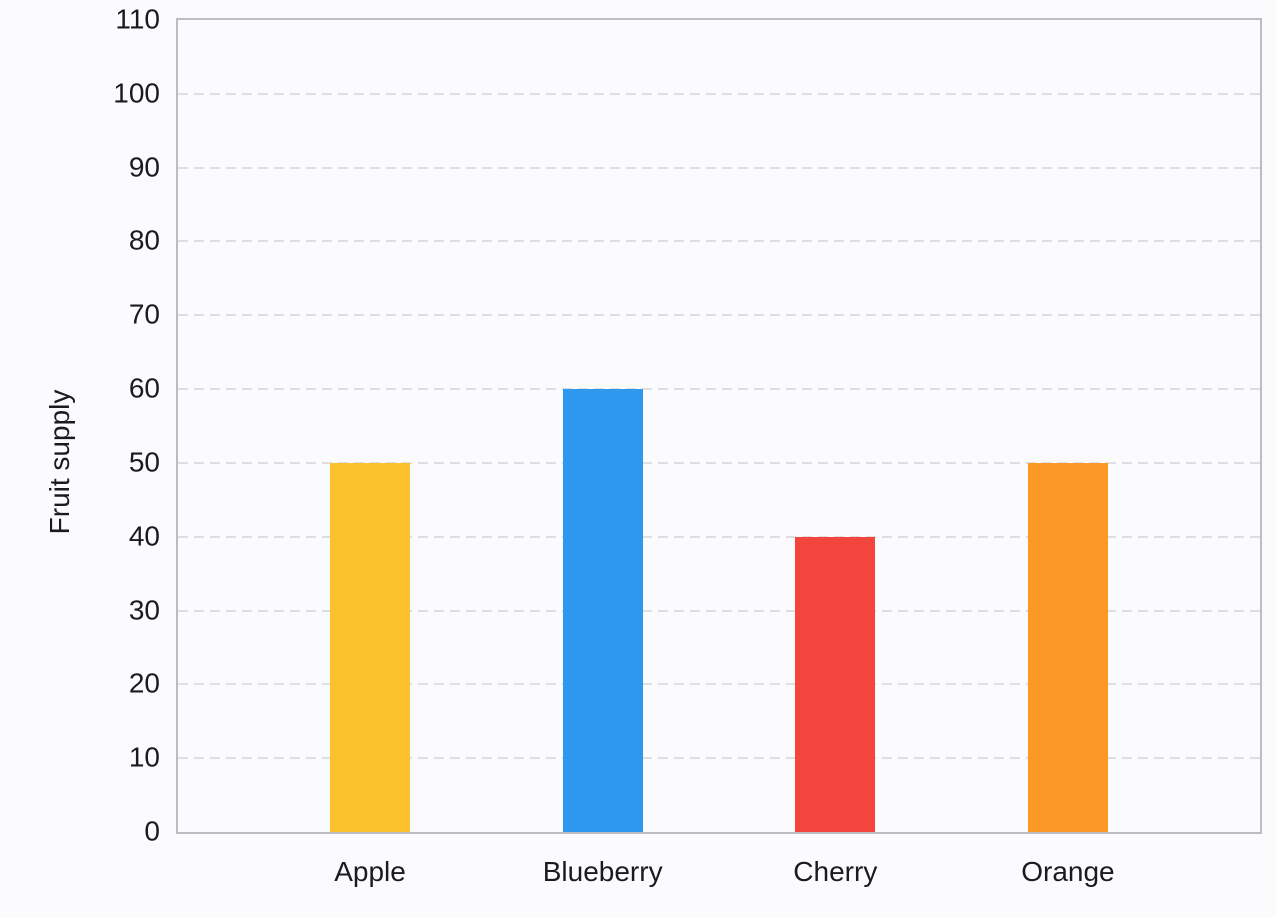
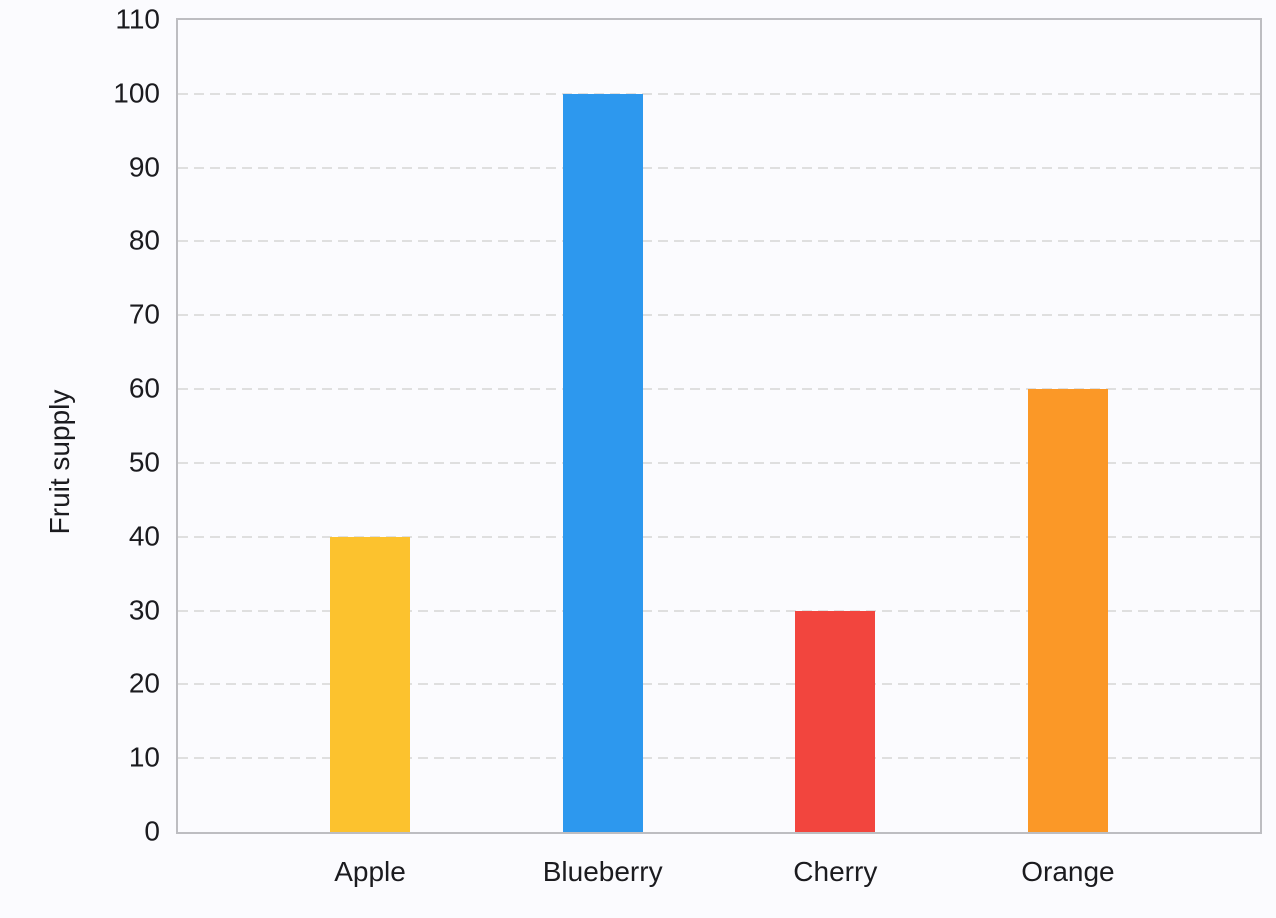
Apple: 50 -> 40
Blueberry: 60 -> 100
Cherry: 40 -> 30
Orange: 50 -> 60
